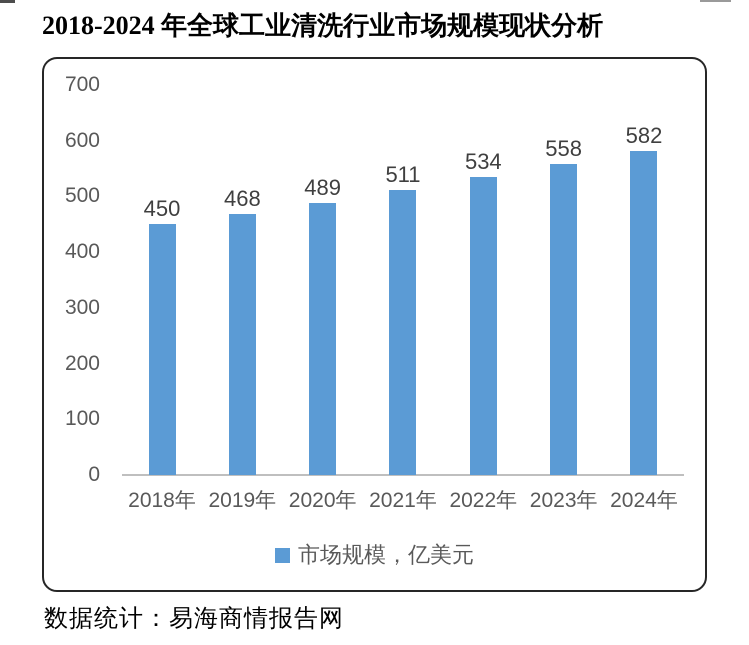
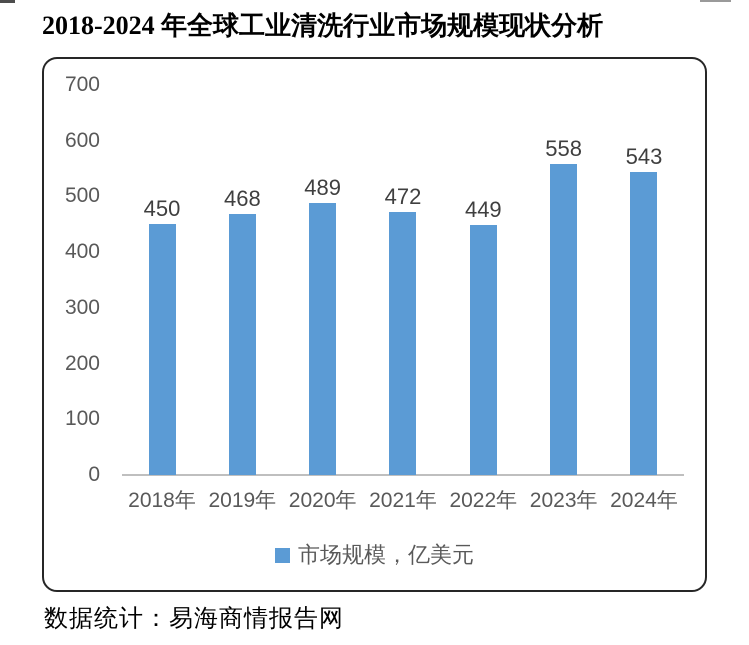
2021年: 511 -> 472
2022年: 534 -> 449
2024年: 582 -> 543
